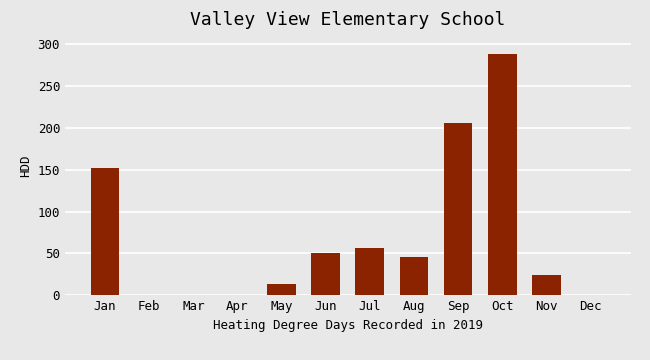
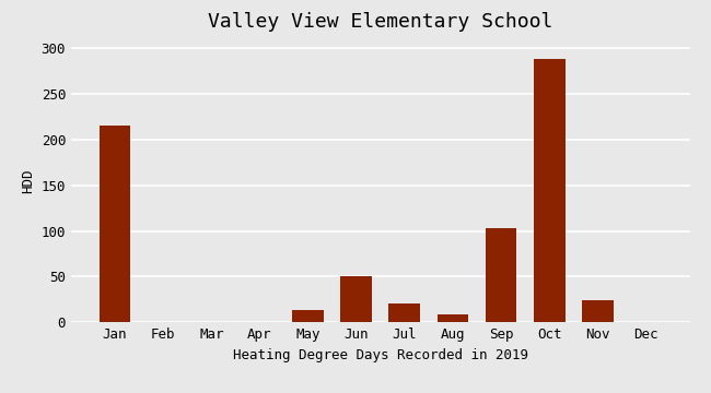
Jan: 152 -> 215
Jul: 56 -> 20
Aug: 46 -> 9
Sep: 206 -> 103
